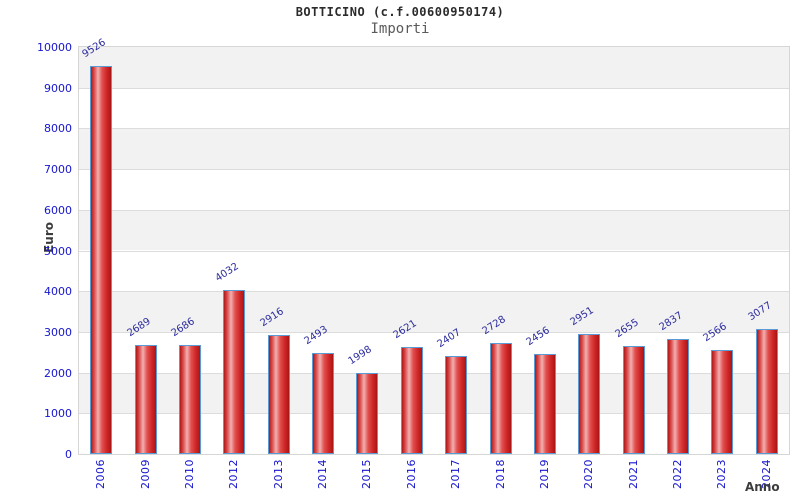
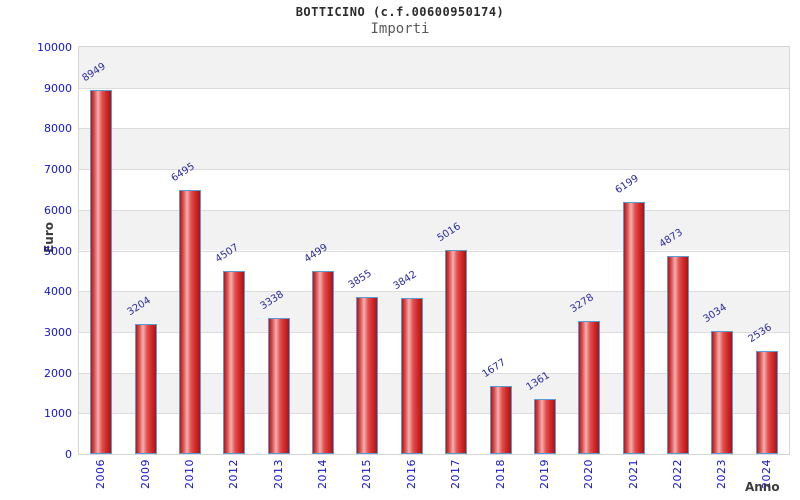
2006: 9526 -> 8949
2009: 2689 -> 3204
2010: 2686 -> 6495
2012: 4032 -> 4507
2013: 2916 -> 3338
2014: 2493 -> 4499
2015: 1998 -> 3855
2016: 2621 -> 3842
2017: 2407 -> 5016
2018: 2728 -> 1677
2019: 2456 -> 1361
2020: 2951 -> 3278
2021: 2655 -> 6199
2022: 2837 -> 4873
2023: 2566 -> 3034
2024: 3077 -> 2536
